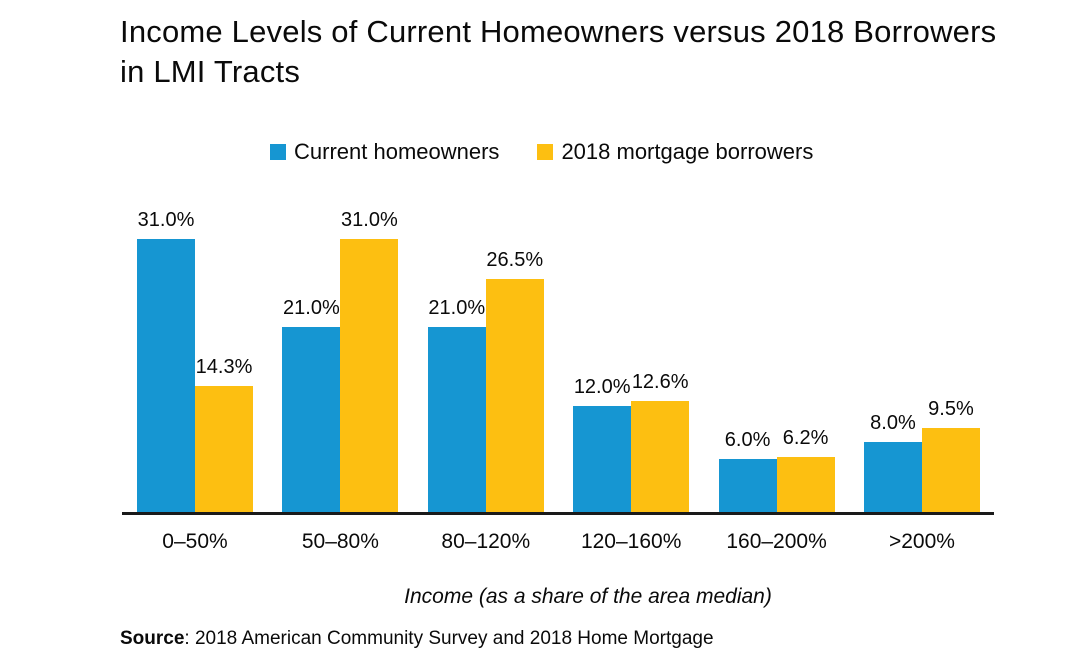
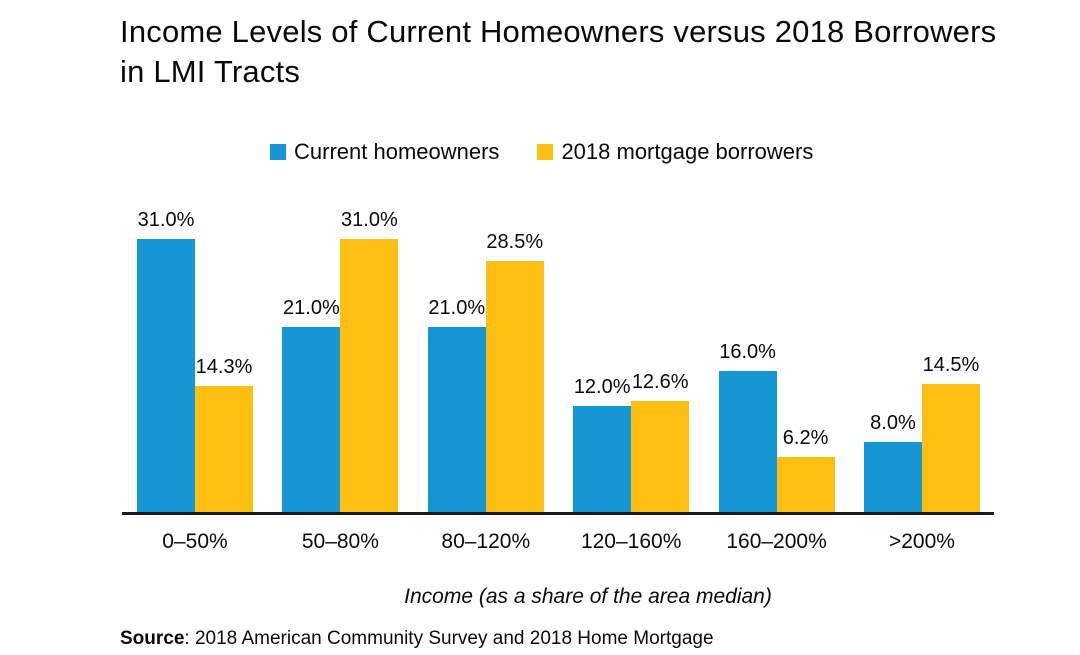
2018 mortgage borrowers/80–120%: 26.5% -> 28.5%
Current homeowners/160–200%: 6.0% -> 16.0%
2018 mortgage borrowers/>200%: 9.5% -> 14.5%
